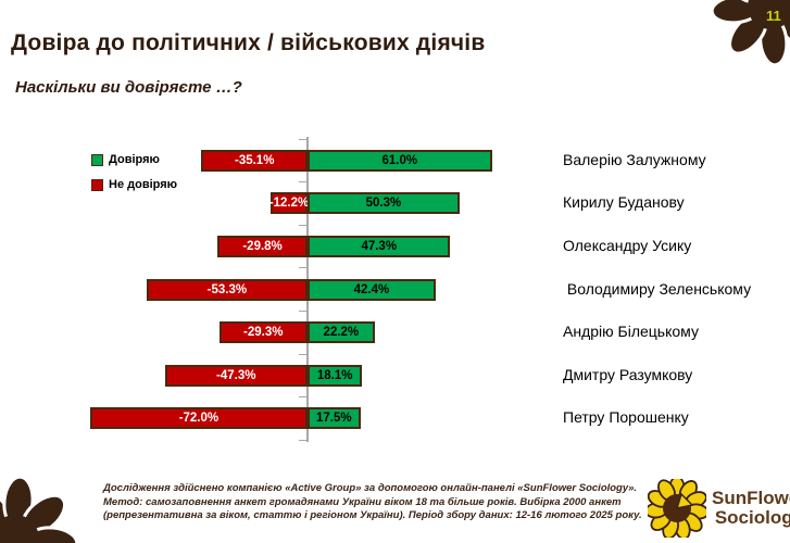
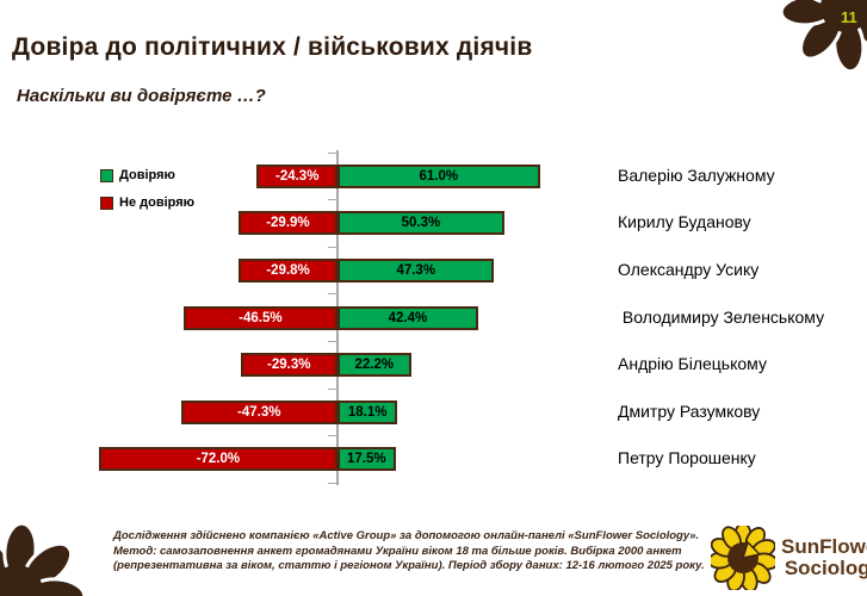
Не довіряю/Валерію Залужному: -35.1% -> -24.3%
Не довіряю/Кирилу Буданову: -12.2% -> -29.9%
Не довіряю/Володимиру Зеленському: -53.3% -> -46.5%
